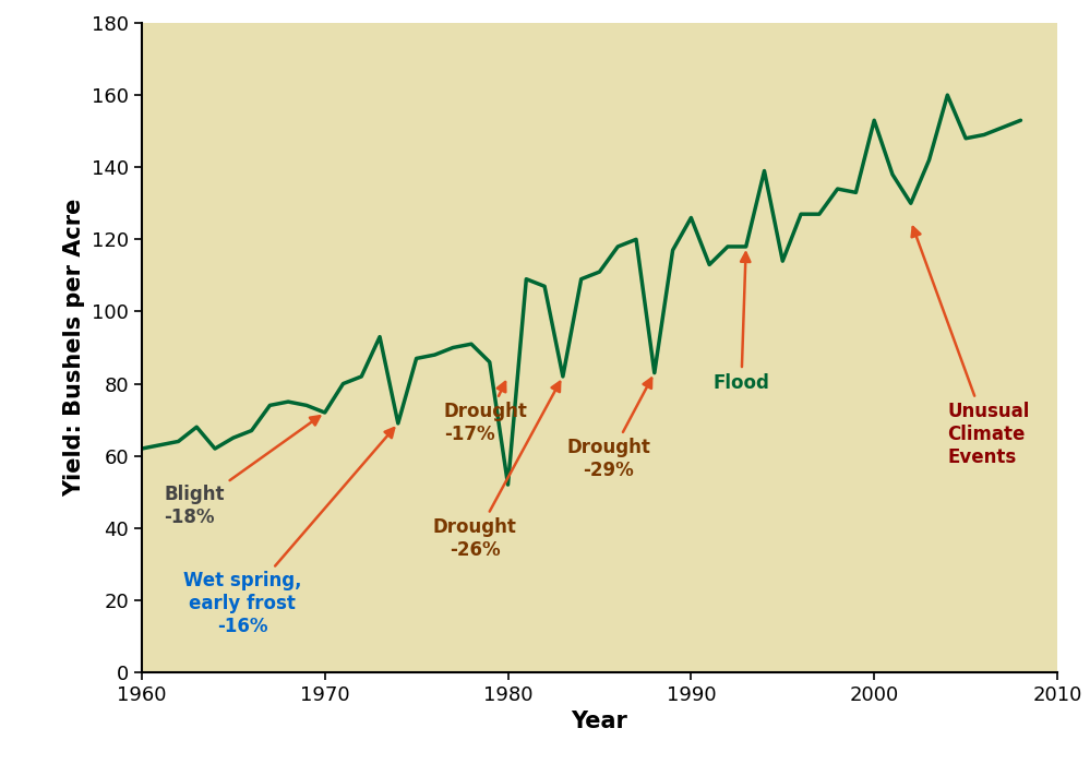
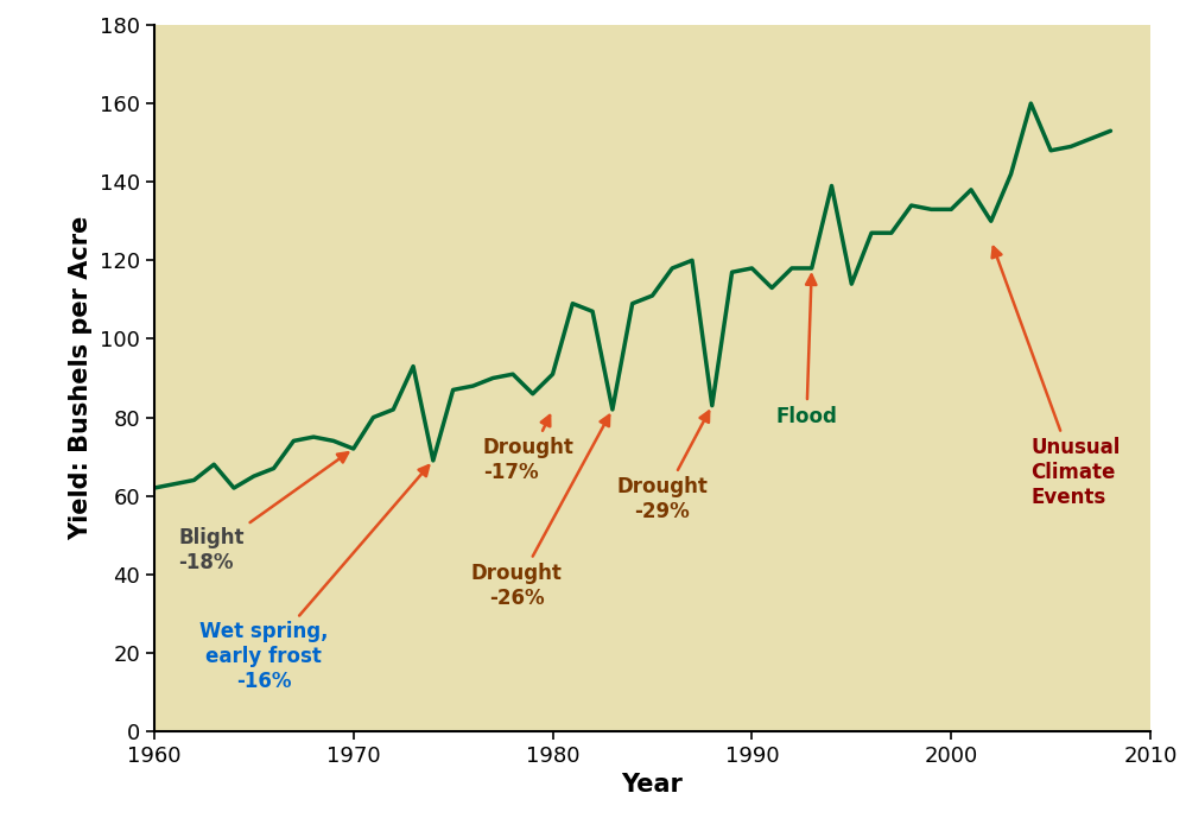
1980: 52 -> 91
1990: 126 -> 118
2000: 153 -> 133
